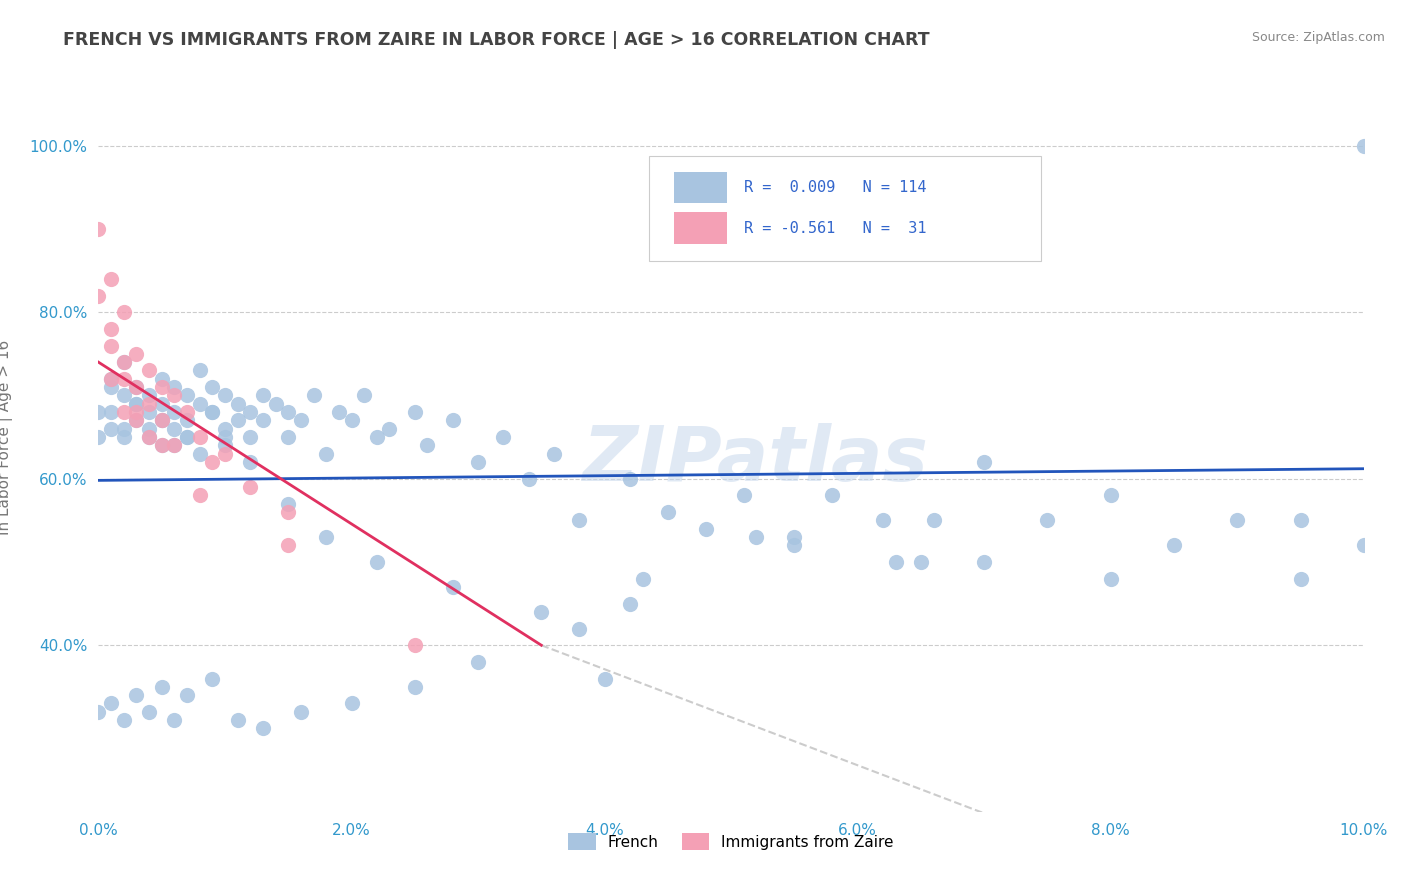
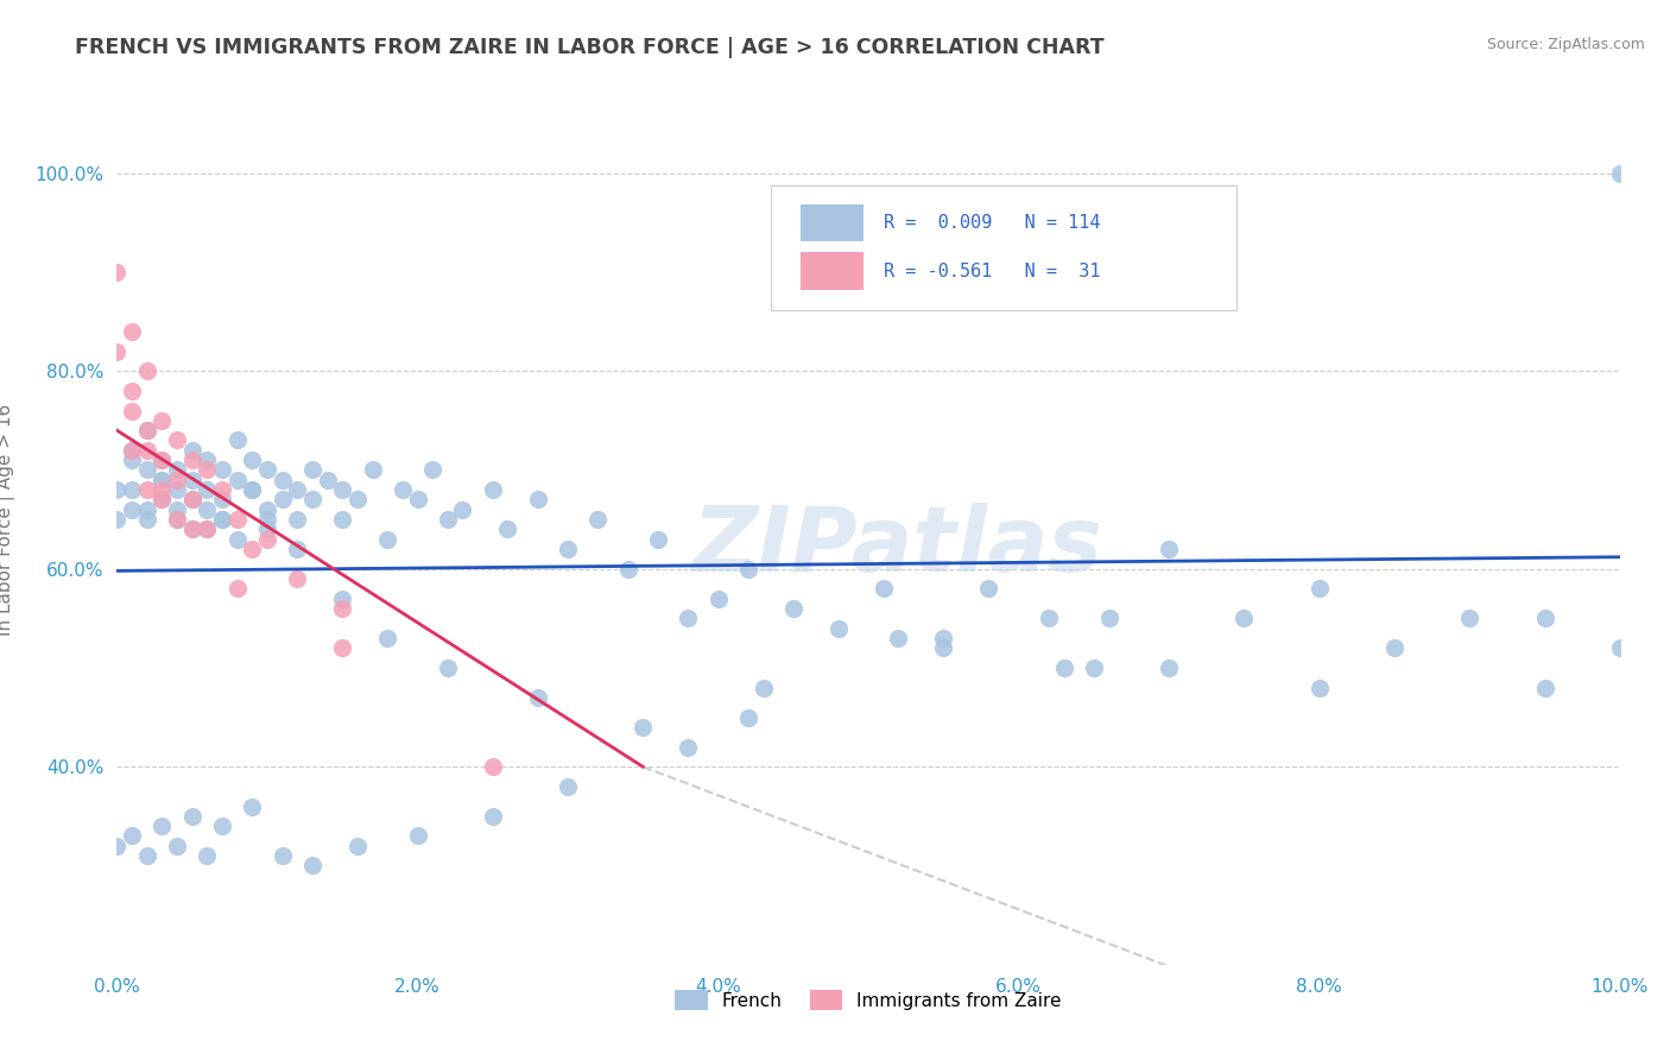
French/4.0%: 36% -> 57%
